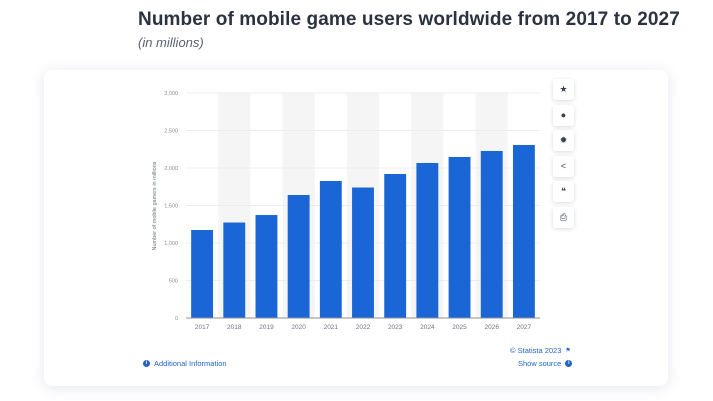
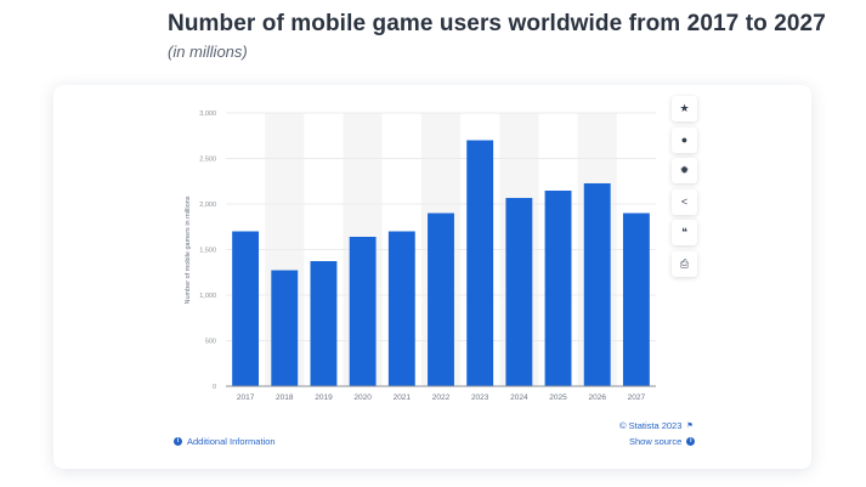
2017: 1200 -> 1700
2021: 1800 -> 1700
2022: 1700 -> 1900
2023: 1900 -> 2700
2027: 2300 -> 1900
